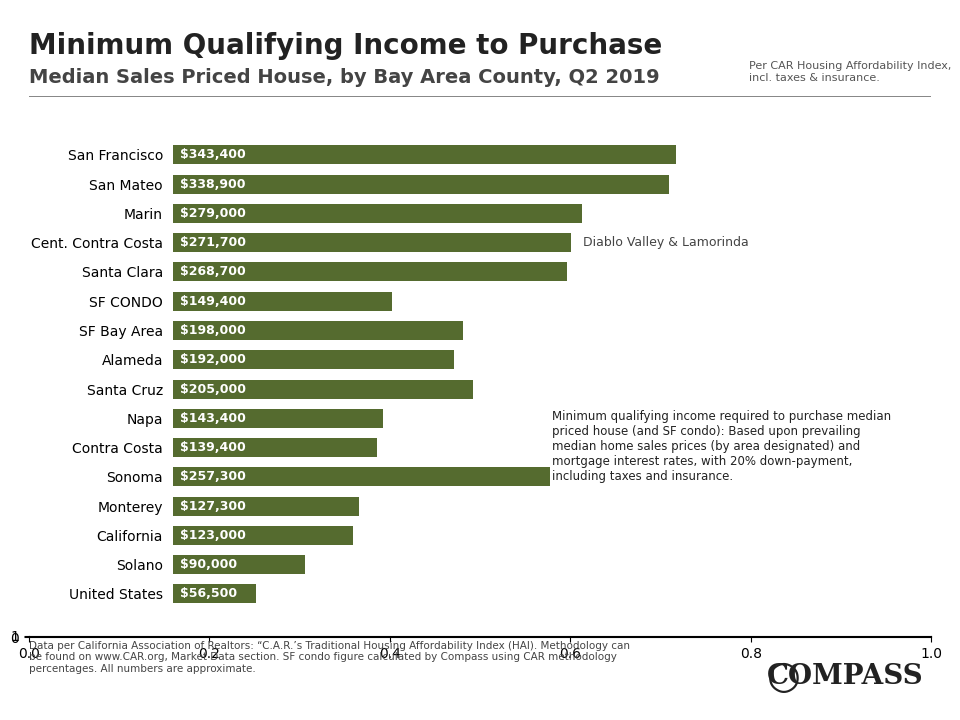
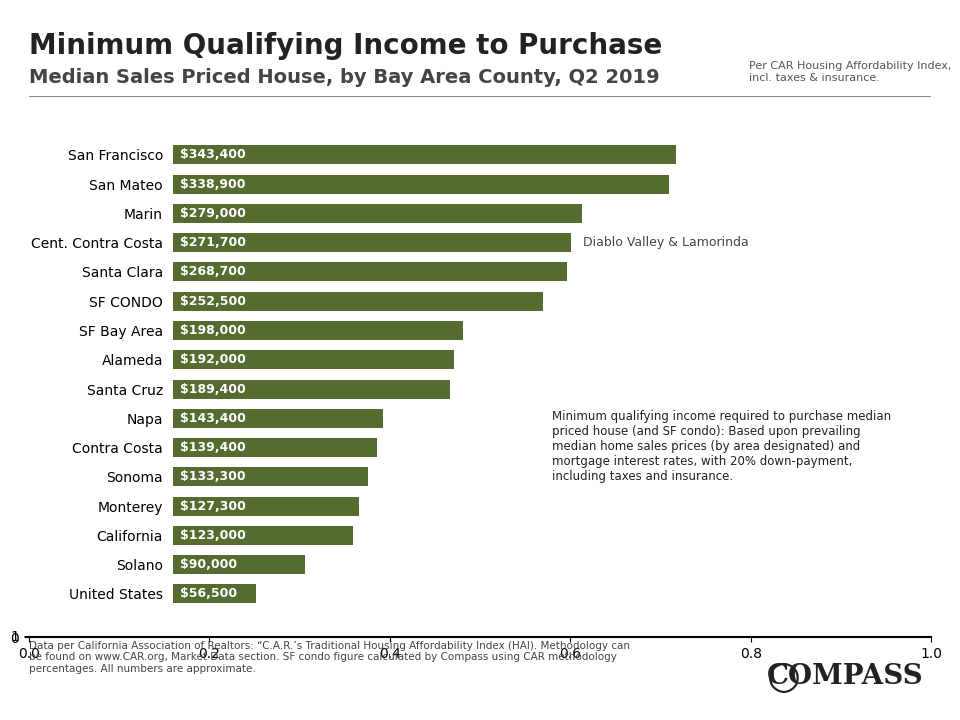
SF CONDO: $149,400 -> $252,500
Santa Cruz: $205,000 -> $189,400
Sonoma: $257,300 -> $133,300
